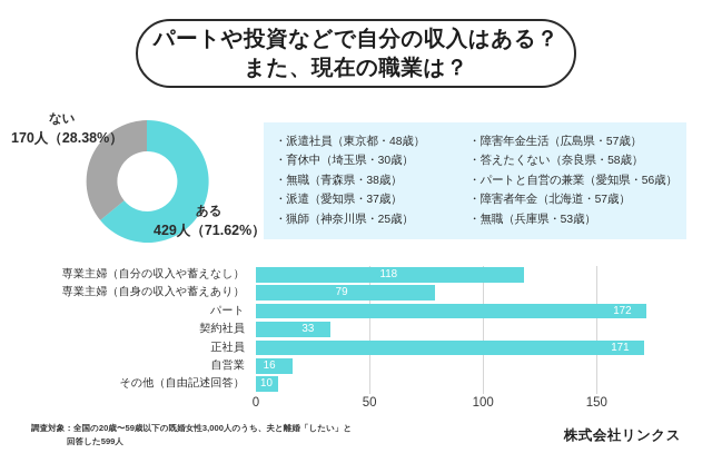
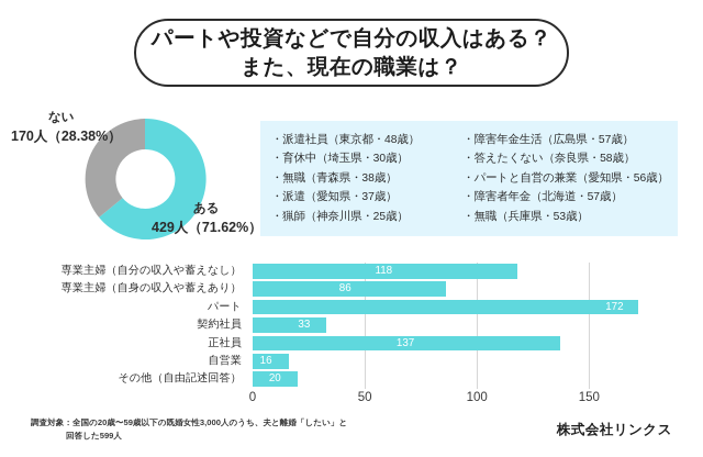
専業主婦（自身の収入や蓄えあり）: 79 -> 86
正社員: 171 -> 137
その他（自由記述回答）: 10 -> 20
